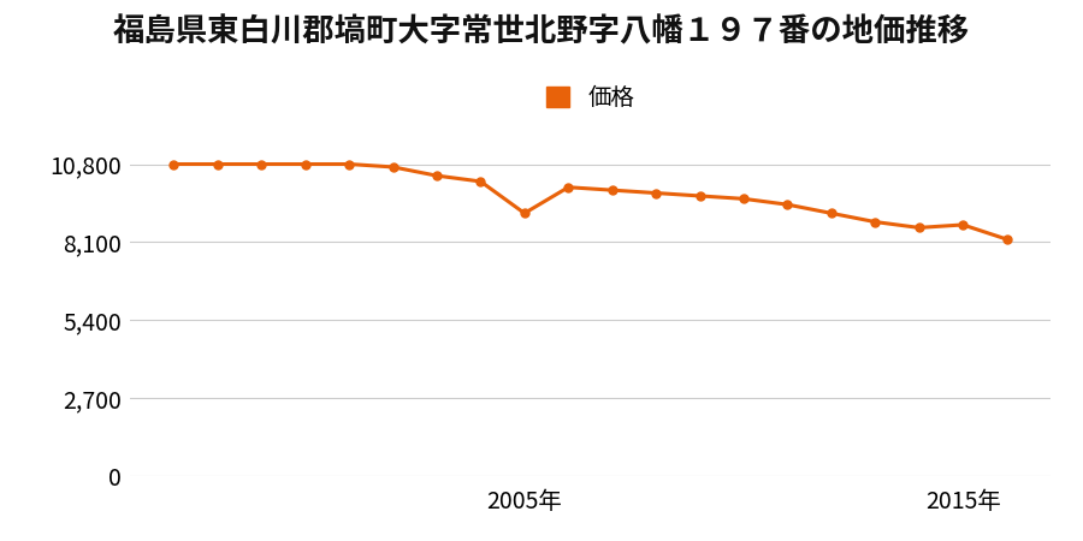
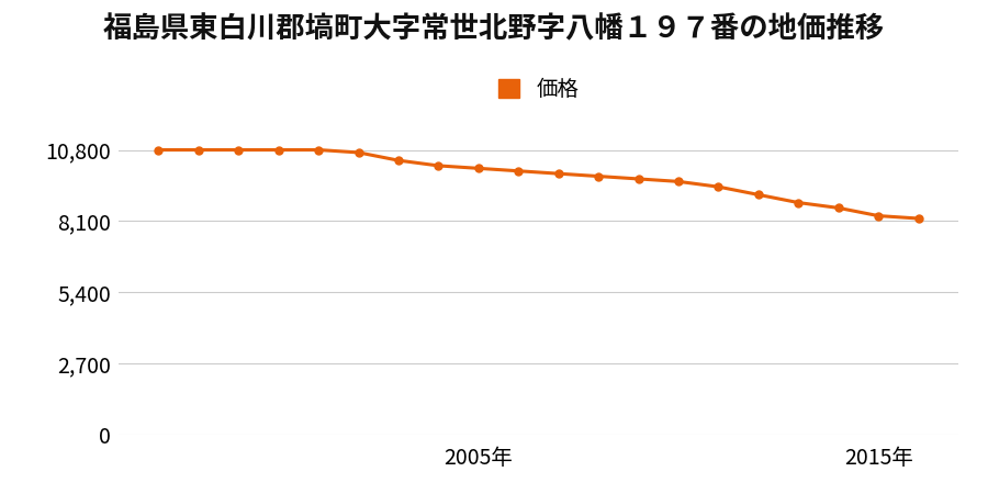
2005年: 9,100 -> 10,100
2015年: 8,700 -> 8,300
